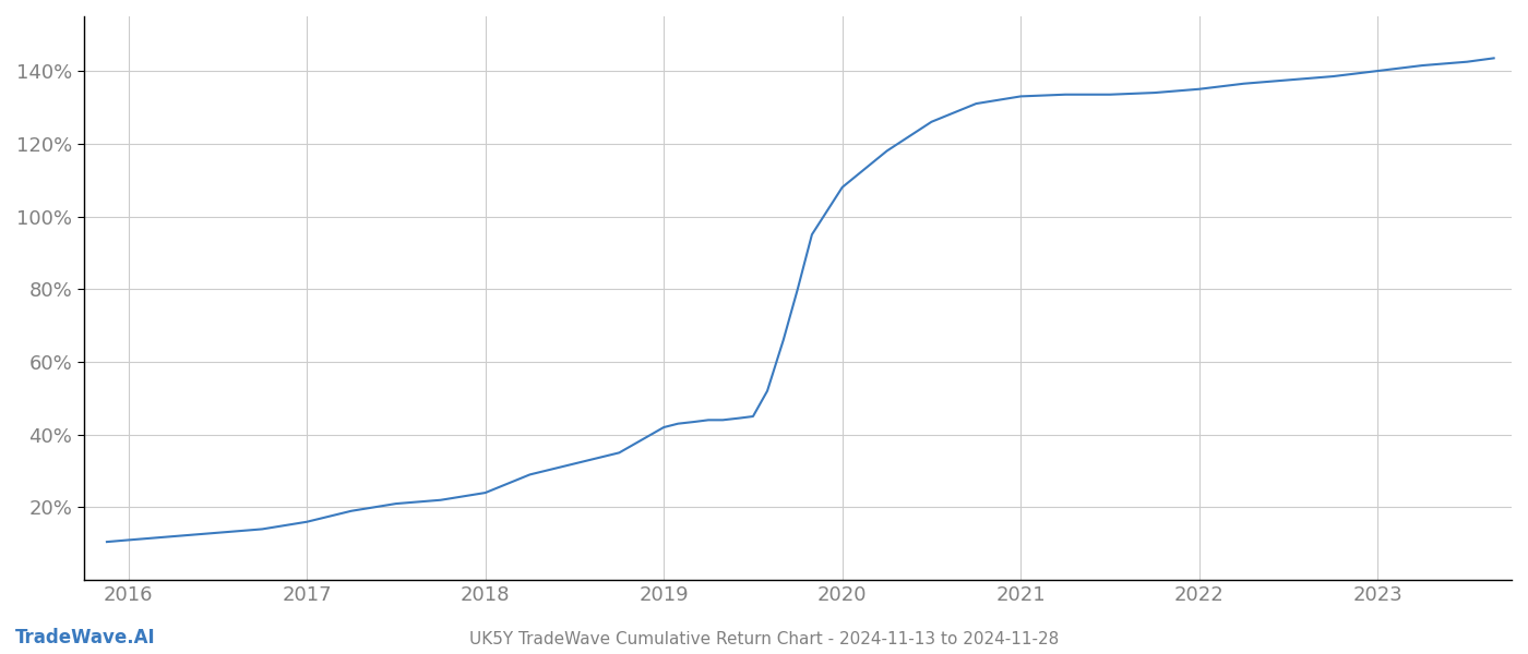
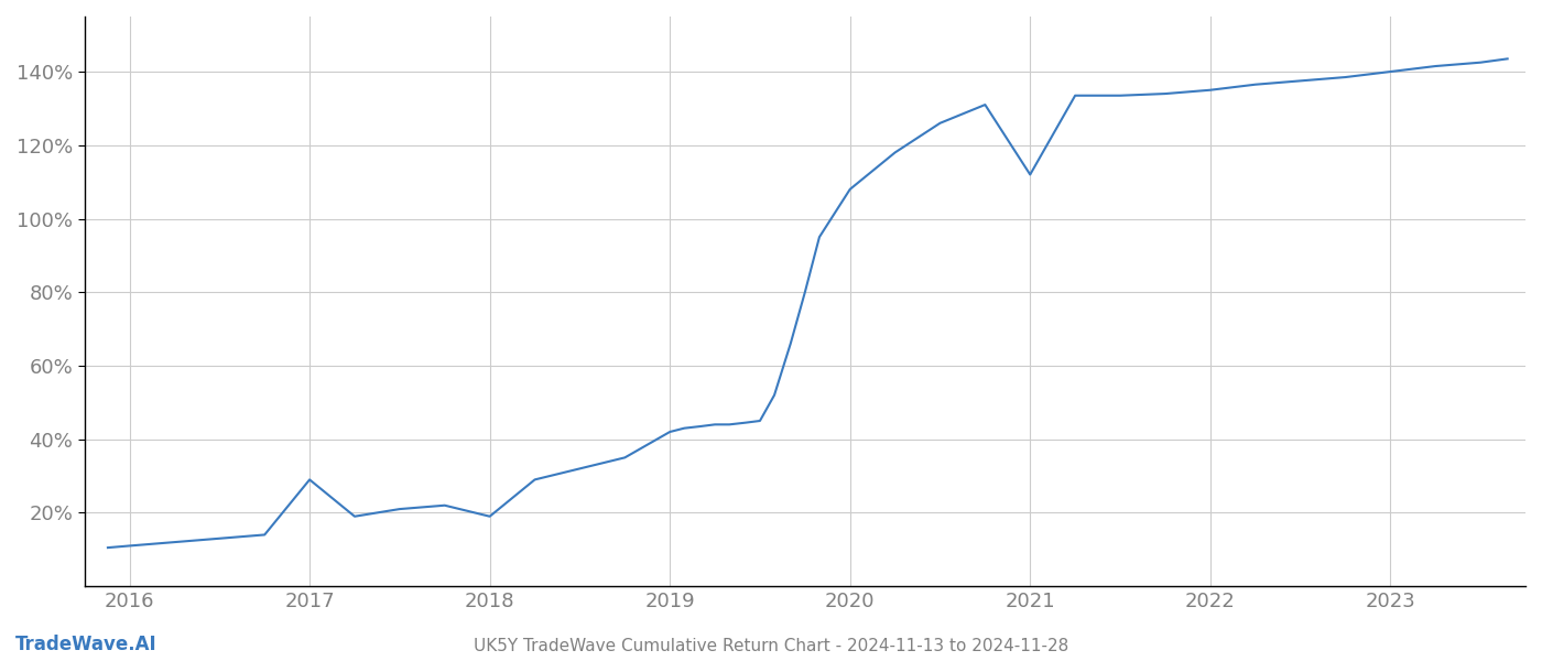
2017: 16.0% -> 29.0%
2018: 24.0% -> 19.0%
2021: 133.0% -> 112.0%
